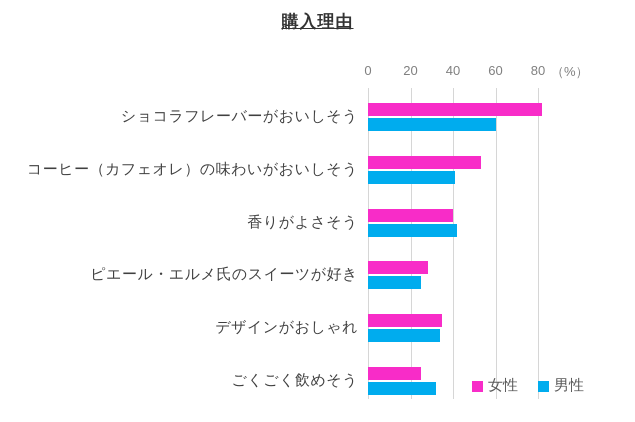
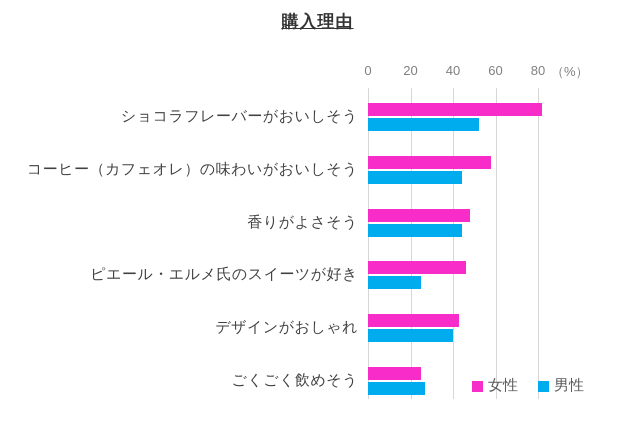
男性/ショコラフレーバーがおいしそう: 60 -> 52
女性/コーヒー（カフェオレ）の味わいがおいしそう: 53 -> 58
男性/コーヒー（カフェオレ）の味わいがおいしそう: 41 -> 44
女性/香りがよさそう: 40 -> 48
男性/香りがよさそう: 42 -> 44
女性/ピエール・エルメ氏のスイーツが好き: 28 -> 46
女性/デザインがおしゃれ: 35 -> 43
男性/デザインがおしゃれ: 34 -> 40
男性/ごくごく飲めそう: 32 -> 27
